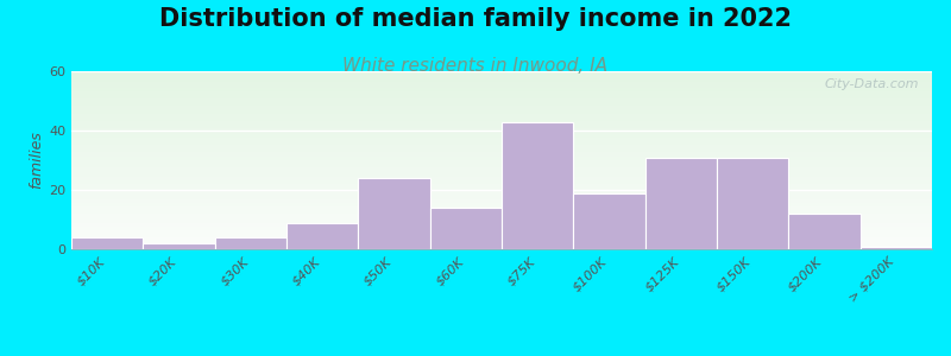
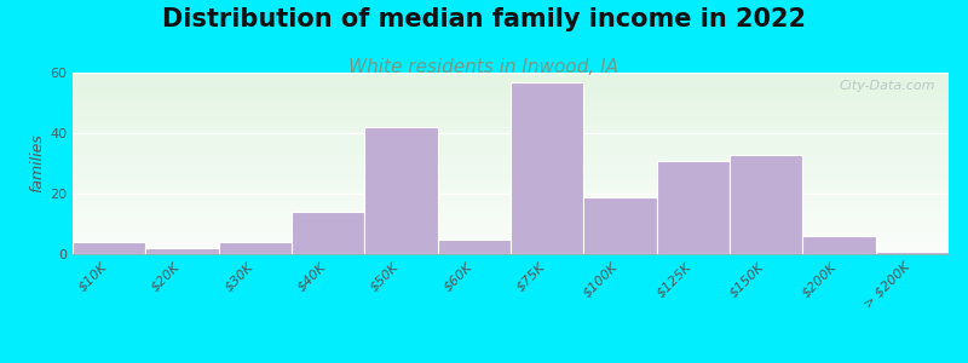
$40K: 9 -> 14
$50K: 24 -> 42
$60K: 14 -> 5
$75K: 43 -> 57
$150K: 31 -> 33
$200K: 12 -> 6
